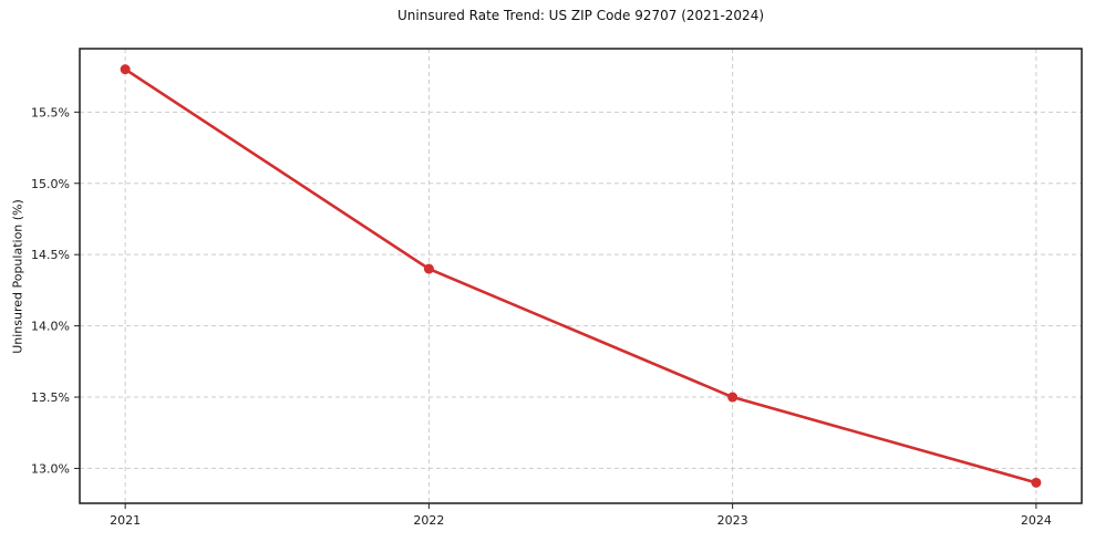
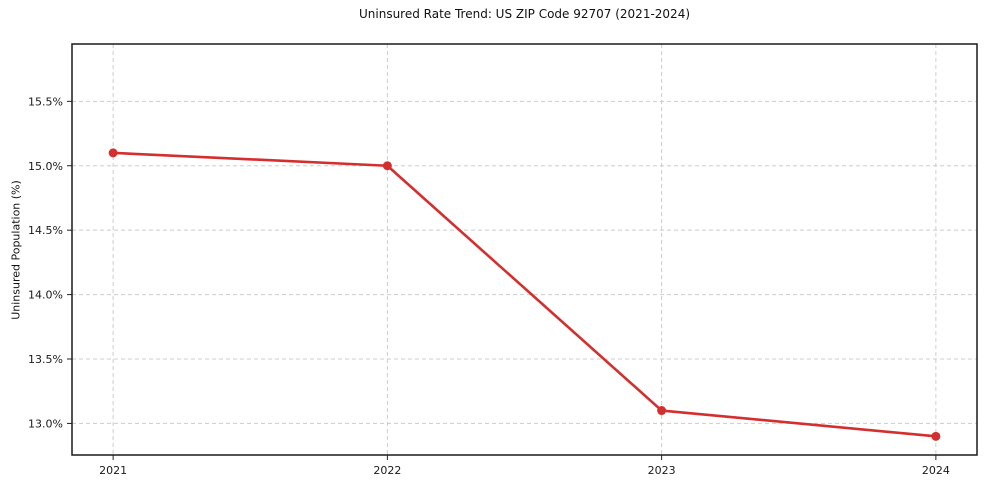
2021: 15.8% -> 15.1%
2022: 14.4% -> 15.0%
2023: 13.5% -> 13.1%
